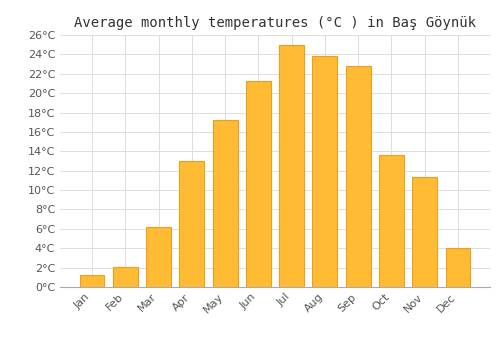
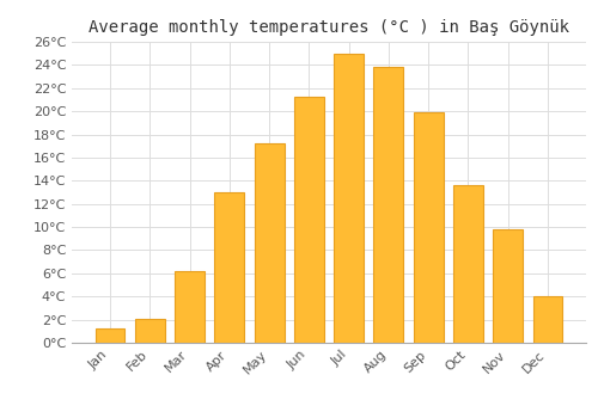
Sep: 22.8°C -> 19.9°C
Nov: 11.4°C -> 9.8°C
